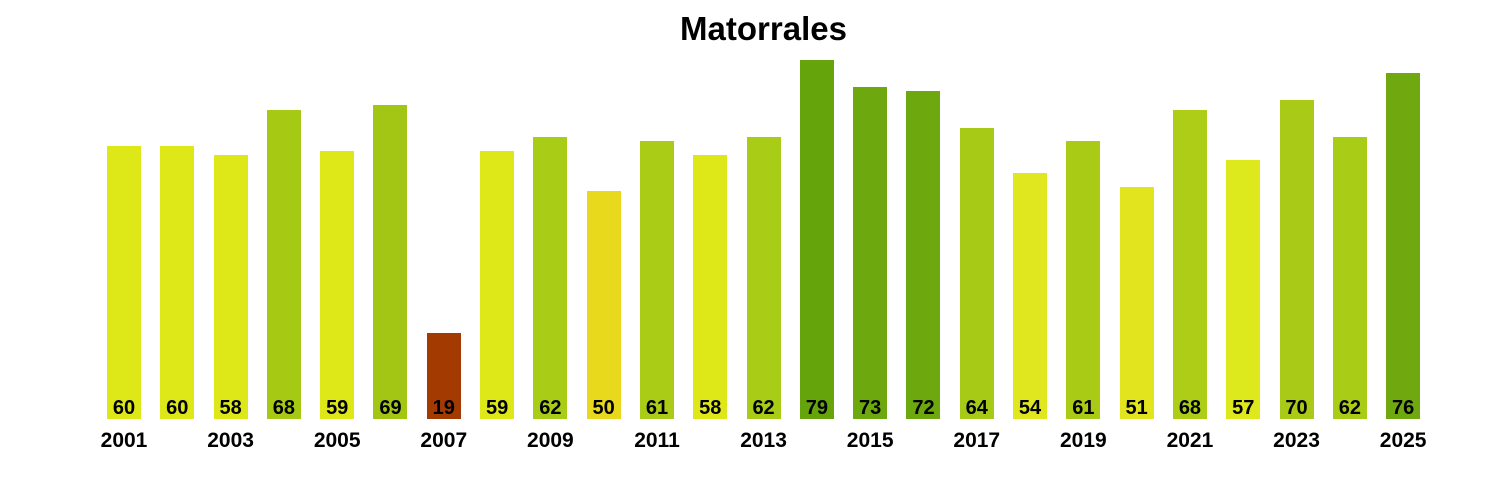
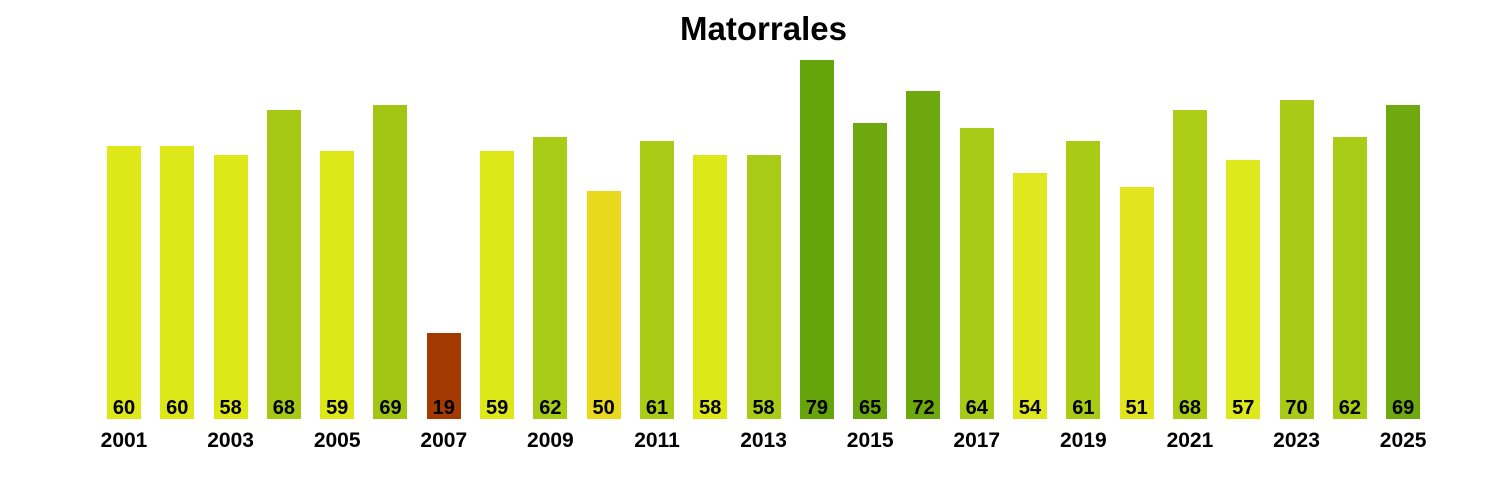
2013: 62 -> 58
2015: 73 -> 65
2025: 76 -> 69
